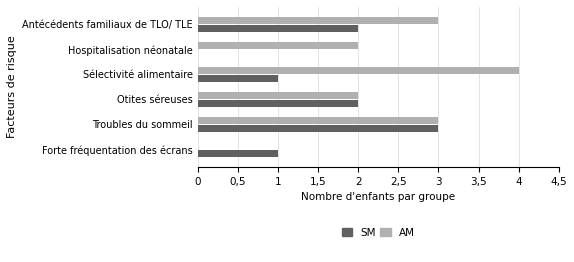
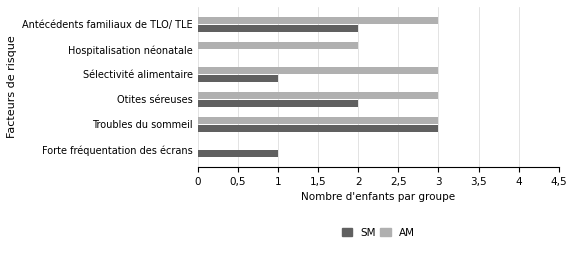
AM/Sélectivité alimentaire: 4 -> 3
AM/Otites séreuses: 2 -> 3
